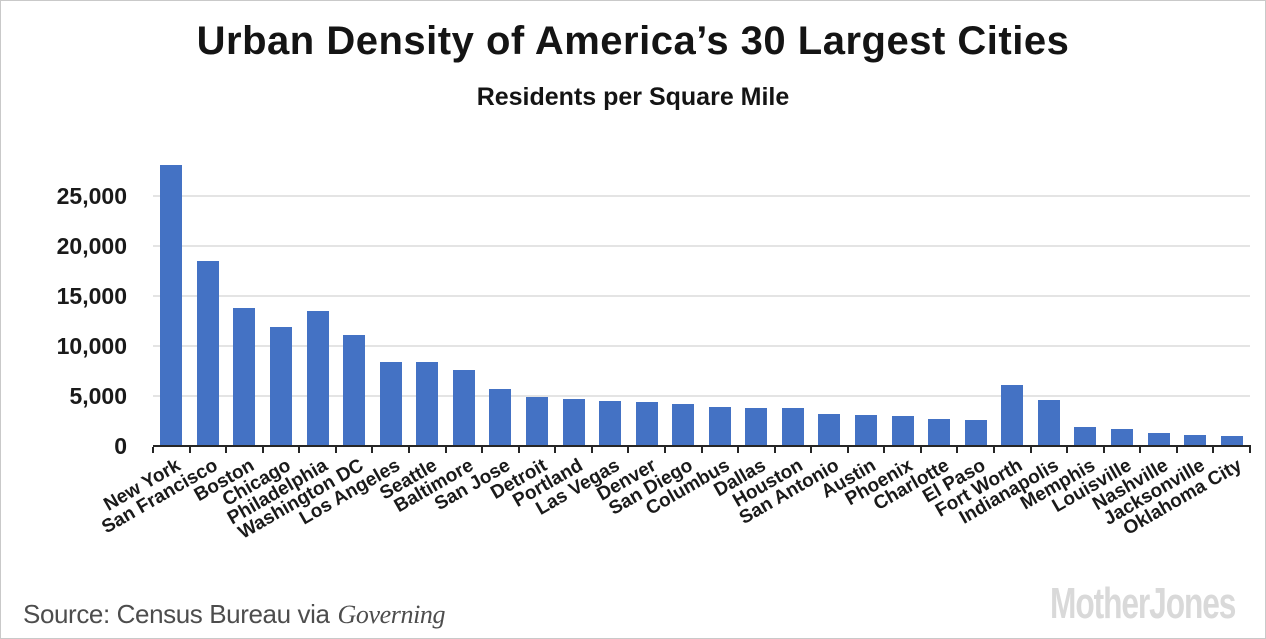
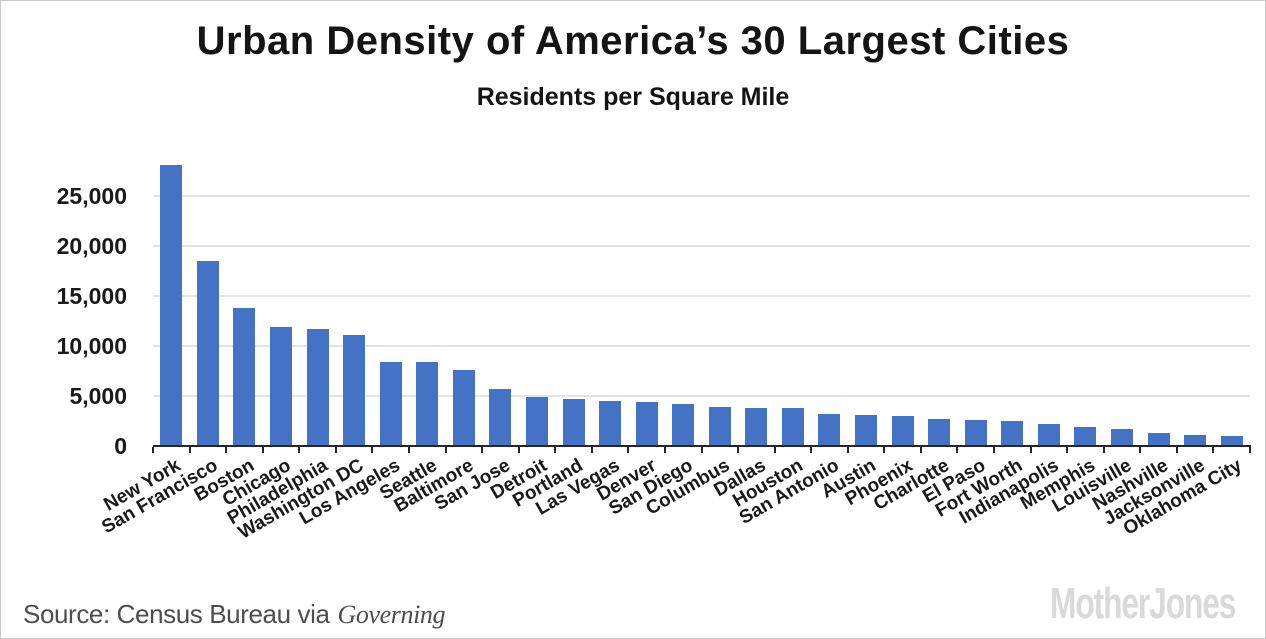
Philadelphia: 13400 -> 11600
Fort Worth: 6000 -> 2400
Indianapolis: 4500 -> 2100
